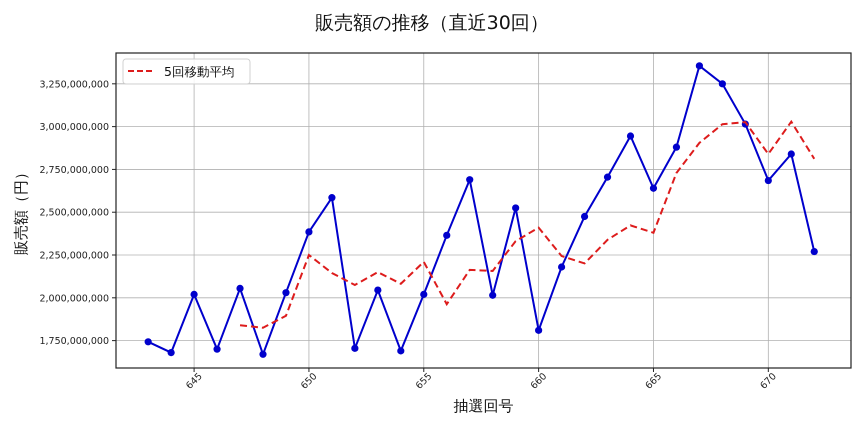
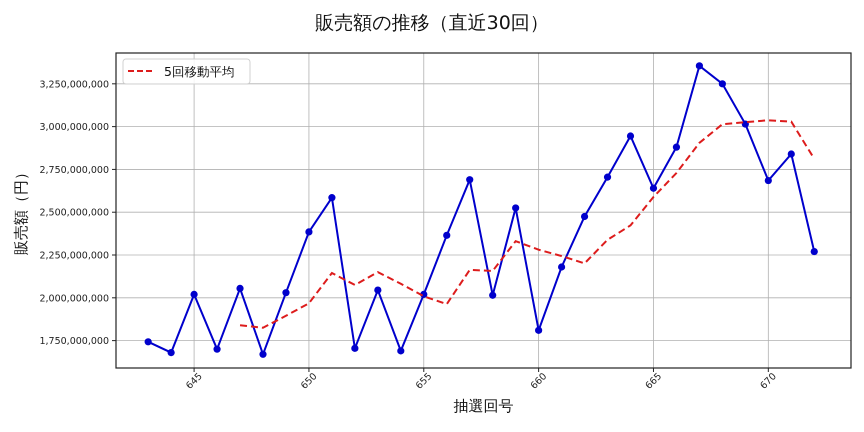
5回移動平均/650: 2250000000 -> 1970000000
5回移動平均/655: 2210000000 -> 2010000000
5回移動平均/660: 2410000000 -> 2280000000
5回移動平均/665: 2380000000 -> 2590000000
5回移動平均/670: 2840000000 -> 3040000000
